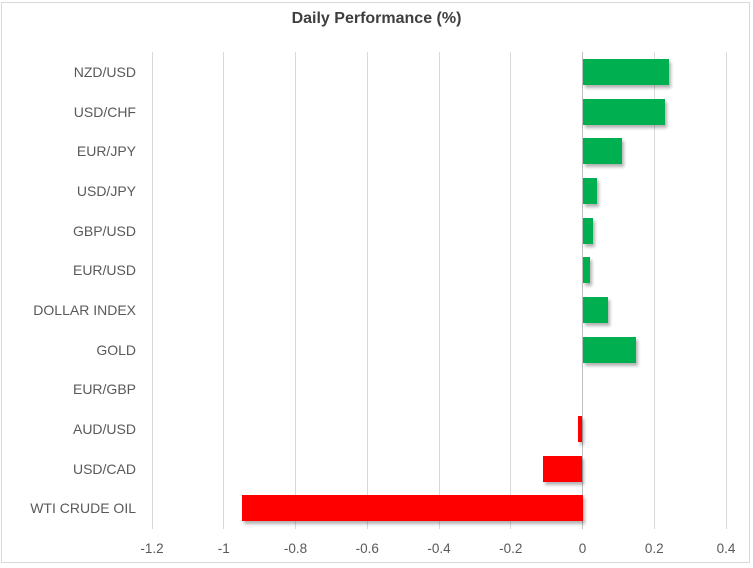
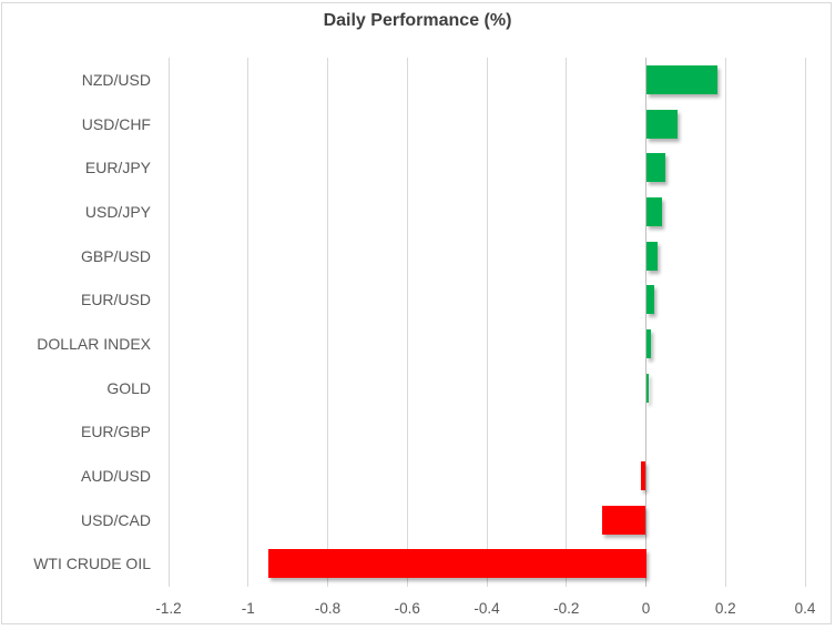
NZD/USD: 0.24 -> 0.18
USD/CHF: 0.23 -> 0.08
EUR/JPY: 0.11 -> 0.05
DOLLAR INDEX: 0.07 -> 0.01
GOLD: 0.15 -> 0.01
